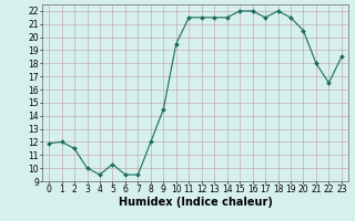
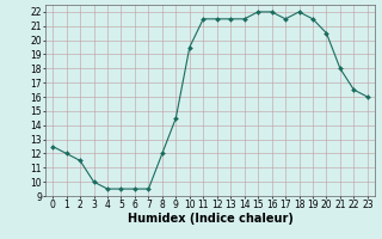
0: 11.9 -> 12.5
5: 10.3 -> 9.5
23: 18.5 -> 16.0
